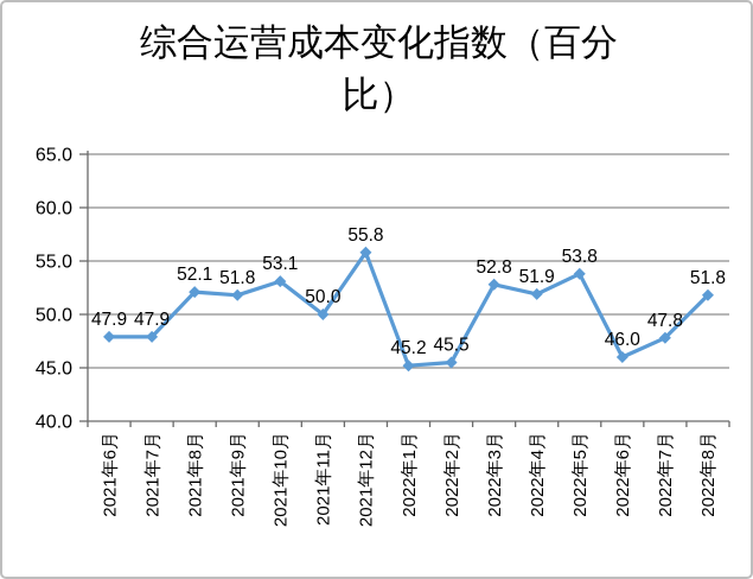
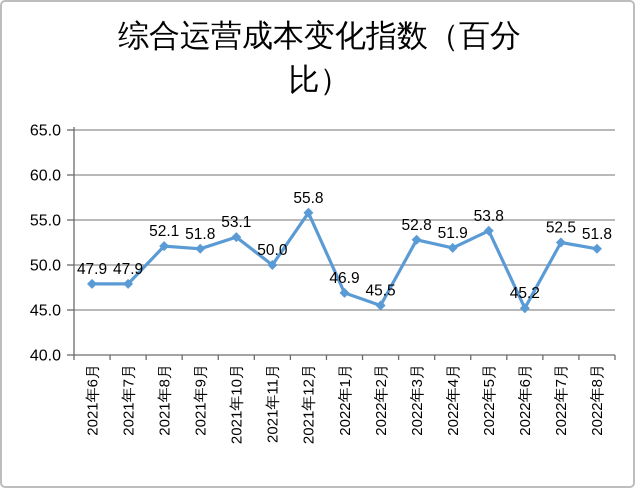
2022年1月: 45.2 -> 46.9
2022年6月: 46.0 -> 45.2
2022年7月: 47.8 -> 52.5
